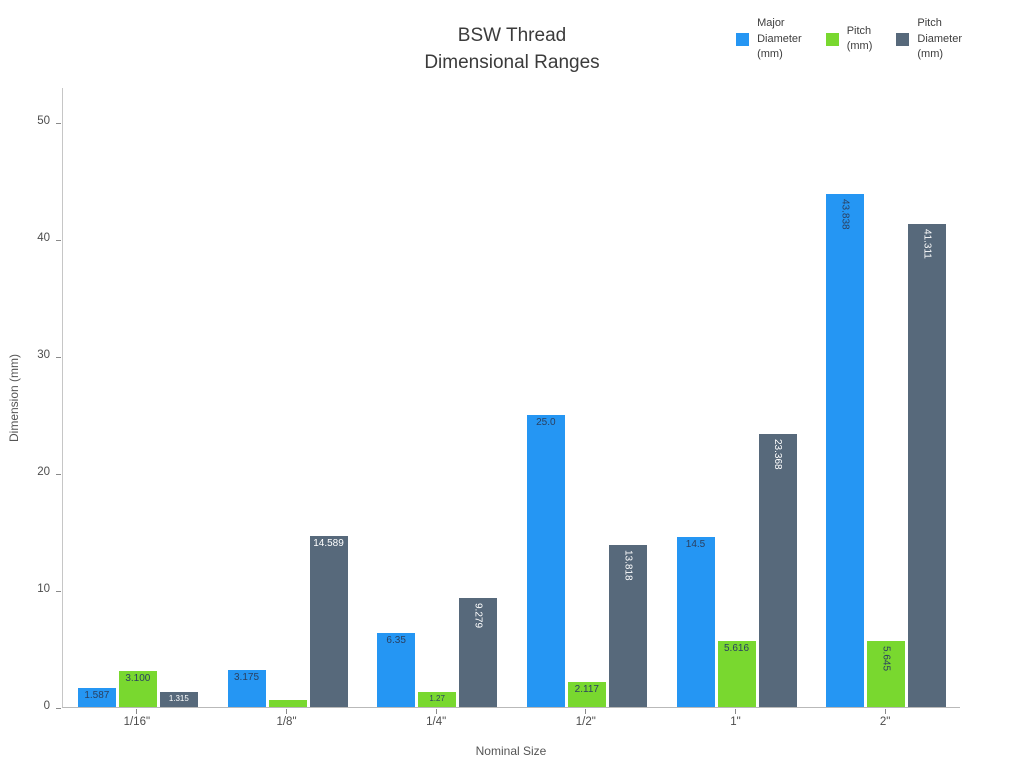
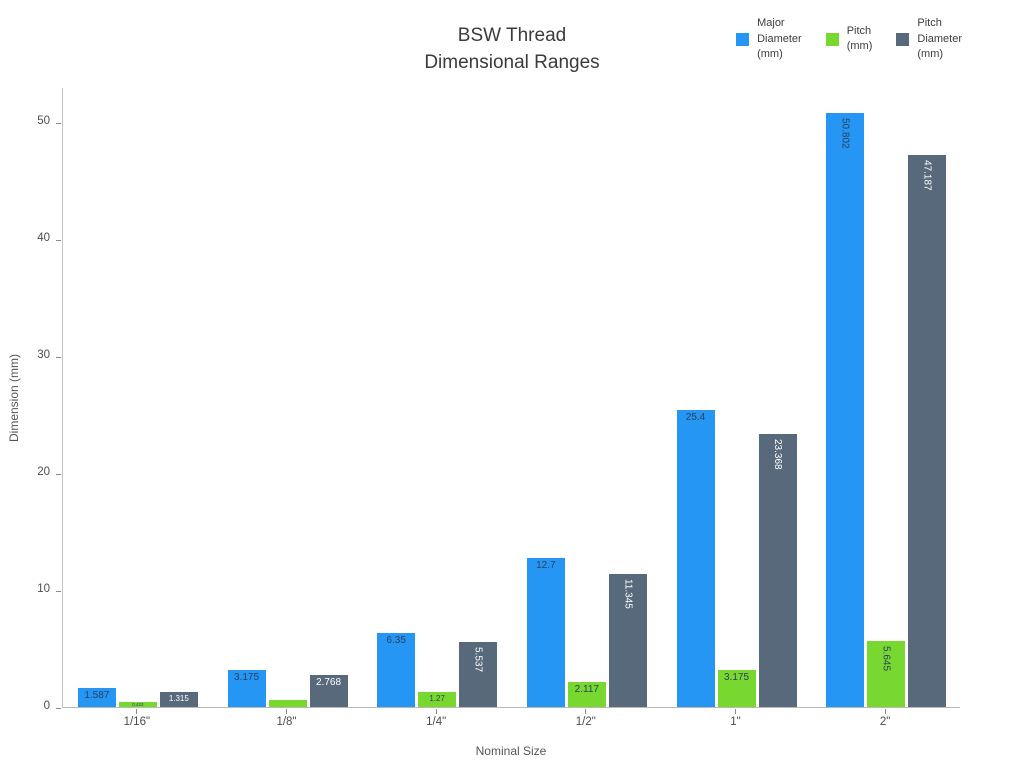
Pitch (mm)/1/16": 3.100 -> 0.423
Pitch Diameter (mm)/1/8": 14.589 -> 2.768
Pitch Diameter (mm)/1/4": 9.279 -> 5.537
Major Diameter (mm)/1/2": 25.0 -> 12.7
Pitch Diameter (mm)/1/2": 13.818 -> 11.345
Major Diameter (mm)/1": 14.5 -> 25.4
Pitch (mm)/1": 5.616 -> 3.175
Major Diameter (mm)/2": 43.838 -> 50.802
Pitch Diameter (mm)/2": 41.311 -> 47.187
